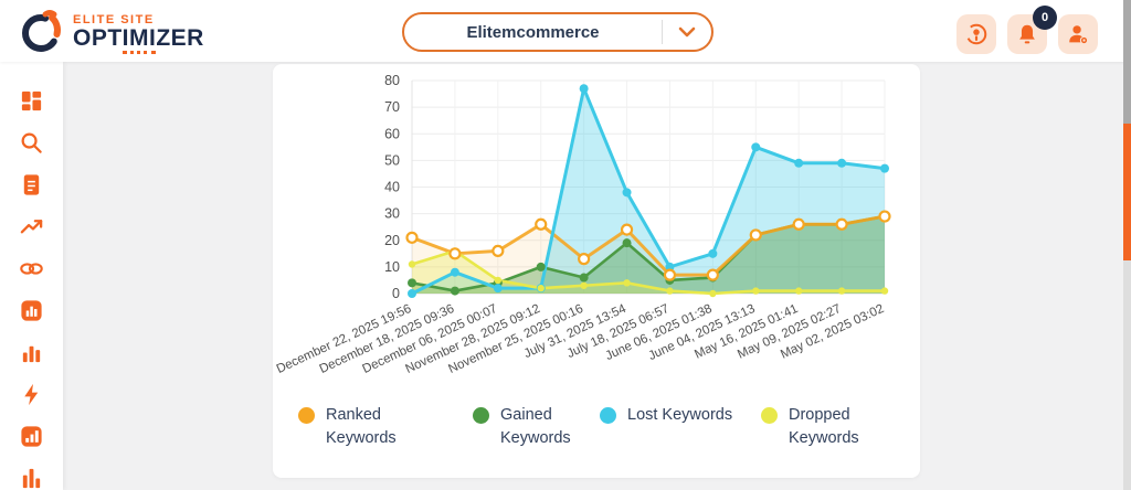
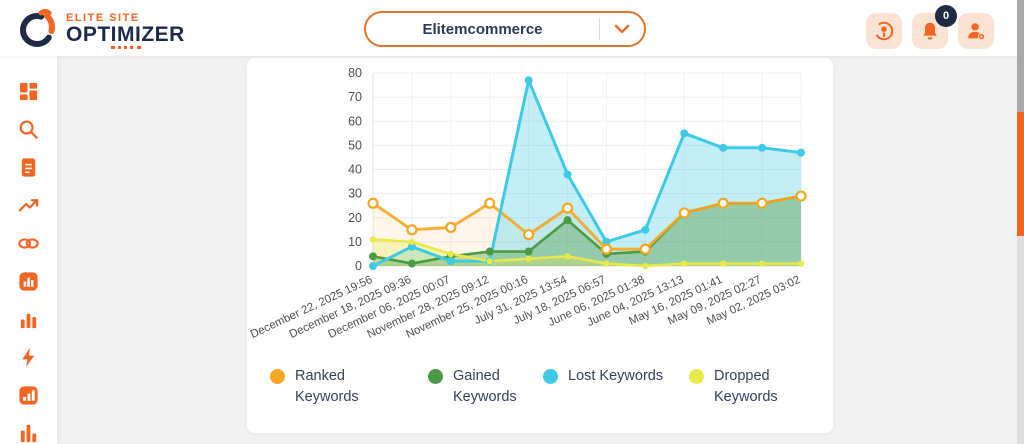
Ranked Keywords/December 22, 2025 19:56: 21 -> 26
Dropped Keywords/December 18, 2025 09:36: 16 -> 10
Gained Keywords/November 28, 2025 09:12: 10 -> 6
